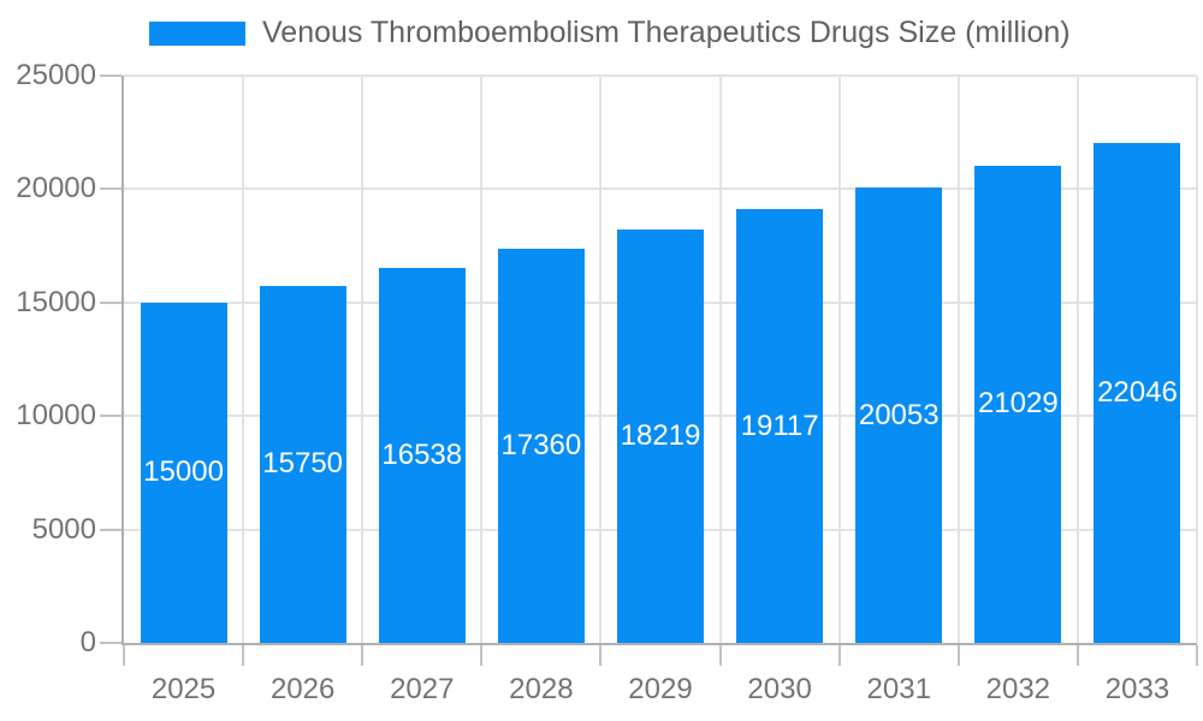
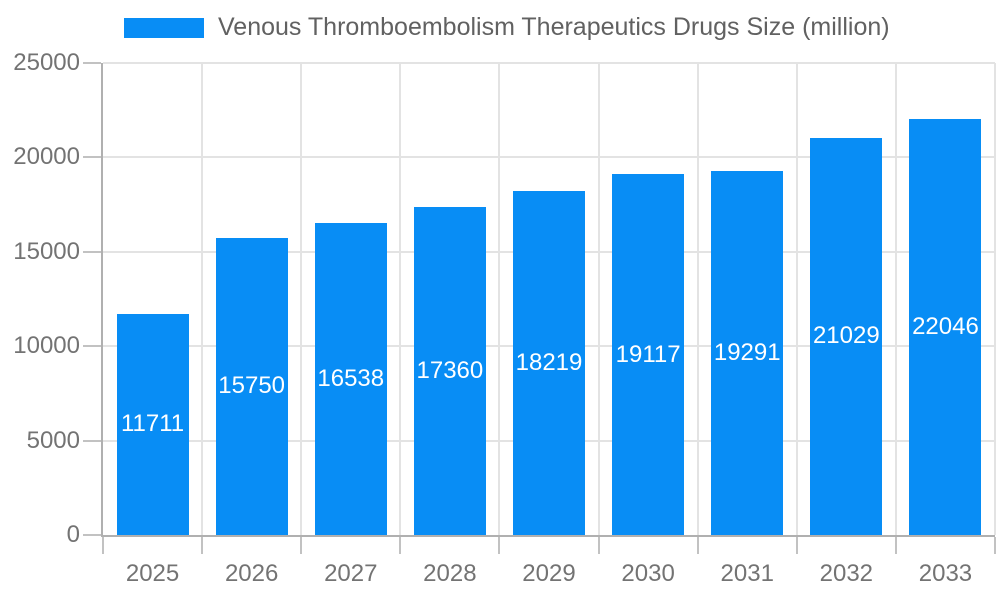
2025: 15000 -> 11711
2031: 20053 -> 19291
